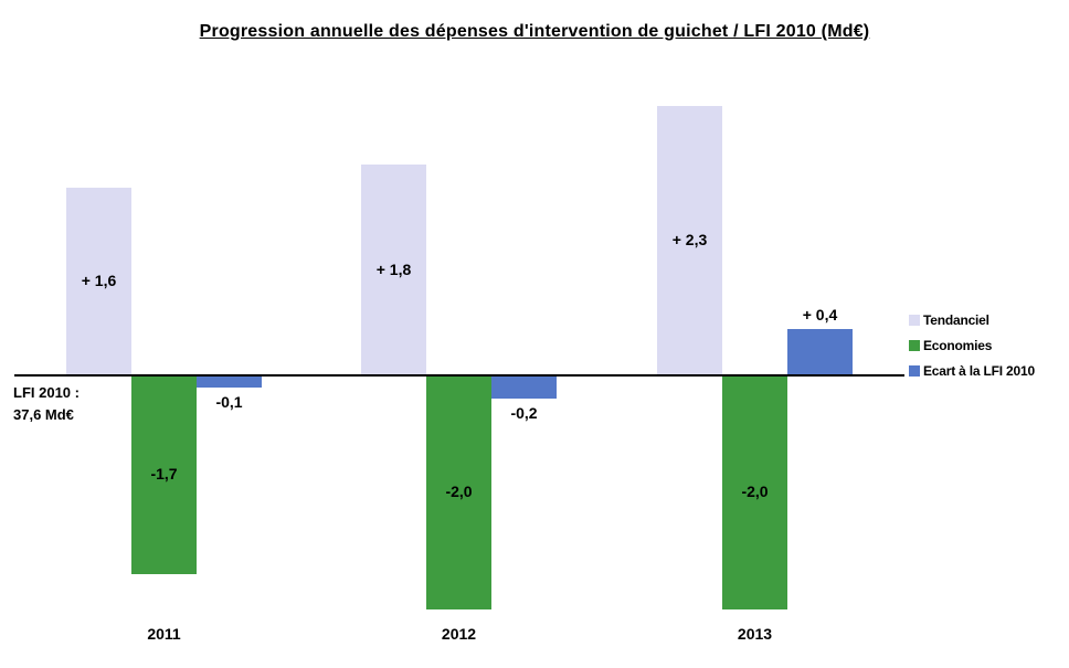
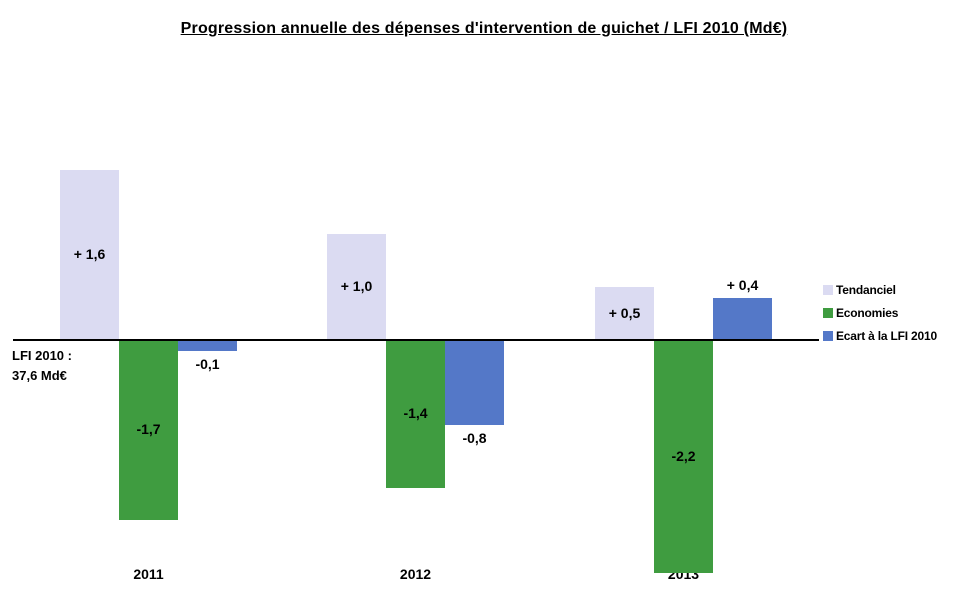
Tendanciel/2012: 1,8 -> 1,0
Economies/2012: -2,0 -> -1,4
Ecart à la LFI 2010/2012: -0,2 -> -0,8
Tendanciel/2013: 2,3 -> 0,5
Economies/2013: -2,0 -> -2,2
